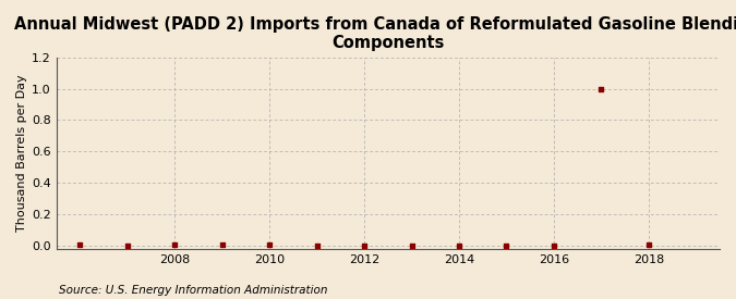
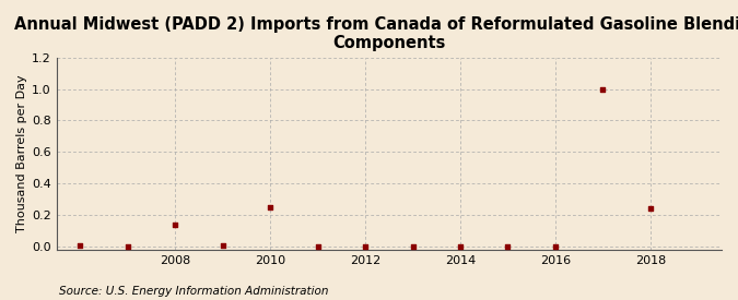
2008: 0.00 -> 0.14
2010: 0.00 -> 0.25
2018: 0.00 -> 0.24
